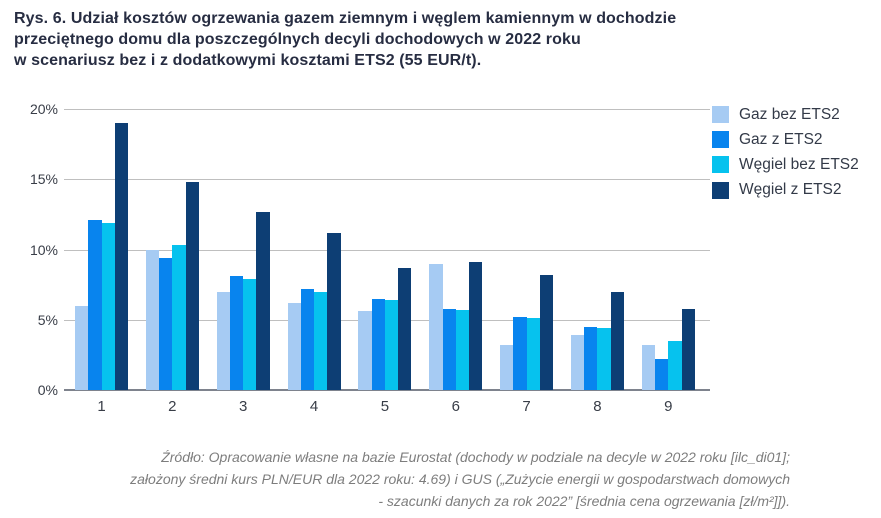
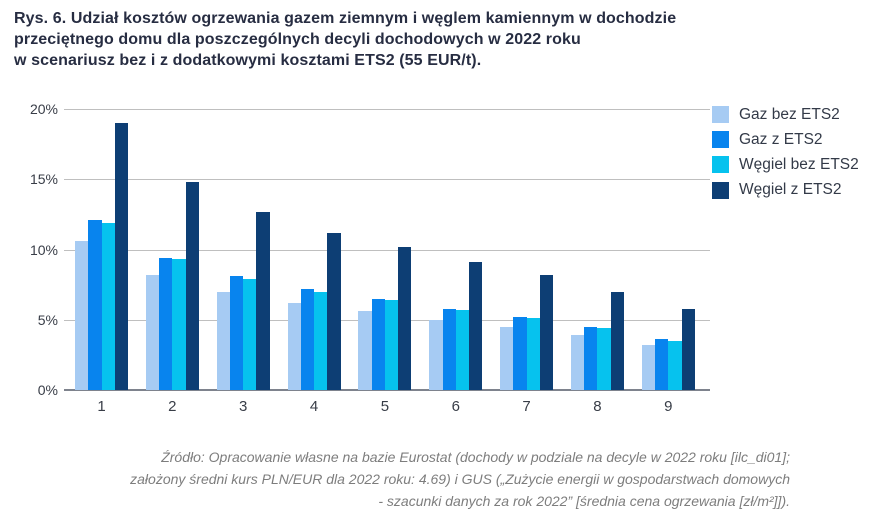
Gaz bez ETS2/1: 6.0% -> 10.6%
Gaz bez ETS2/2: 10.0% -> 8.2%
Węgiel bez ETS2/2: 10.3% -> 9.3%
Węgiel z ETS2/5: 8.7% -> 10.2%
Gaz bez ETS2/6: 9.0% -> 5.0%
Gaz bez ETS2/7: 3.2% -> 4.5%
Gaz z ETS2/9: 2.2% -> 3.6%
